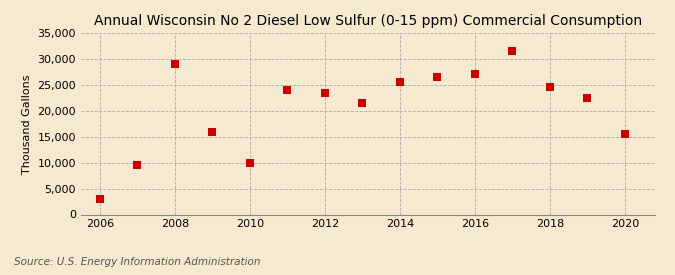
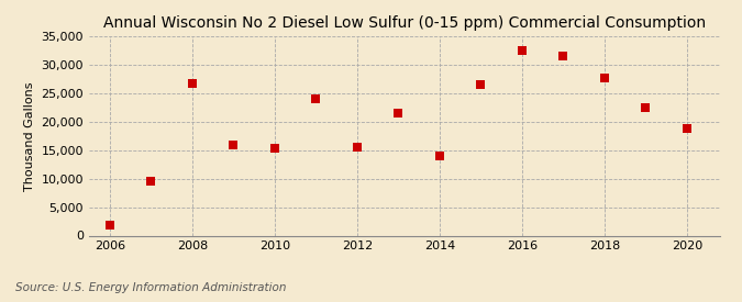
2006: 3,000 -> 1,800
2008: 29,000 -> 26,800
2010: 10,000 -> 15,400
2012: 23,500 -> 15,600
2014: 25,500 -> 14,000
2016: 27,000 -> 32,400
2018: 24,500 -> 27,600
2020: 15,500 -> 18,800
